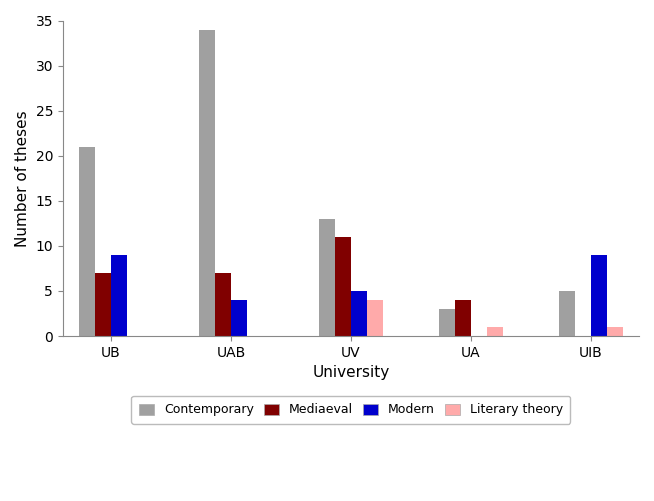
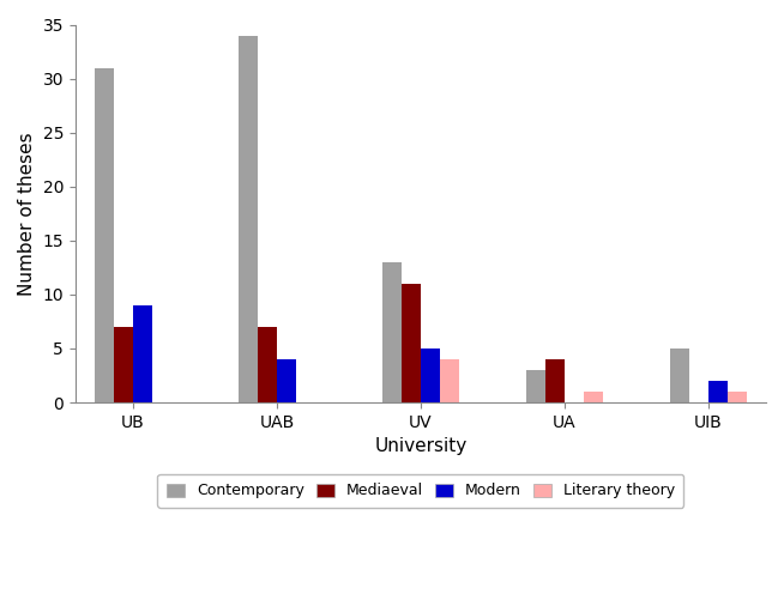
Contemporary/UB: 21 -> 31
Modern/UIB: 9 -> 2
